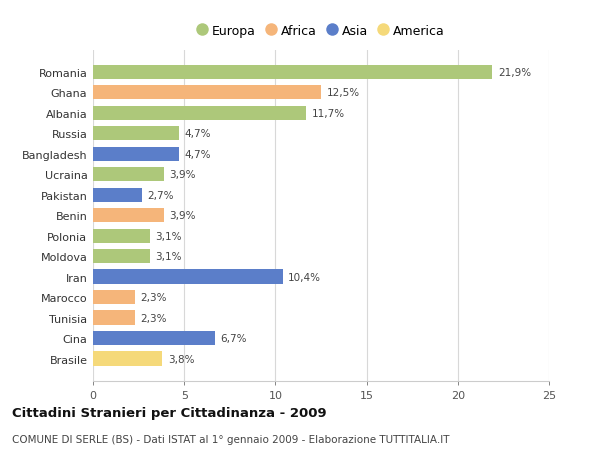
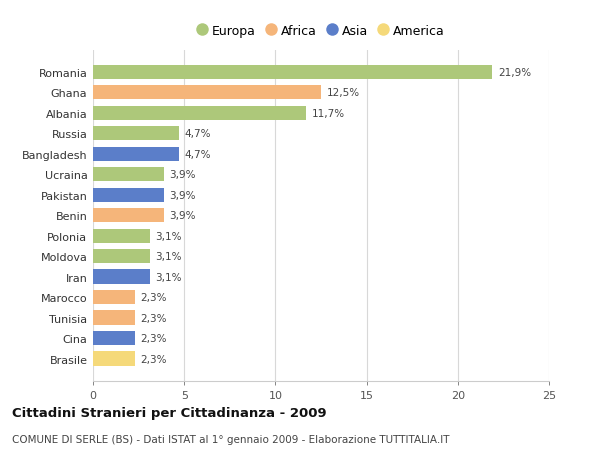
Pakistan: 2,7% -> 3,9%
Iran: 10,4% -> 3,1%
Cina: 6,7% -> 2,3%
Brasile: 3,8% -> 2,3%
